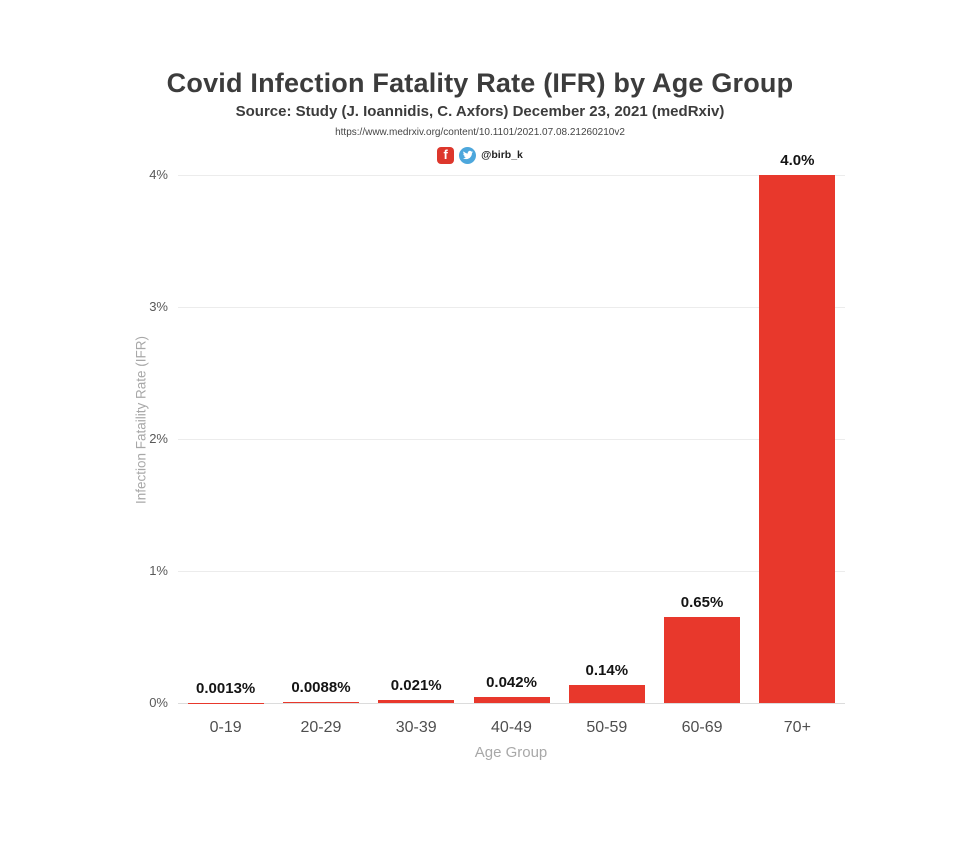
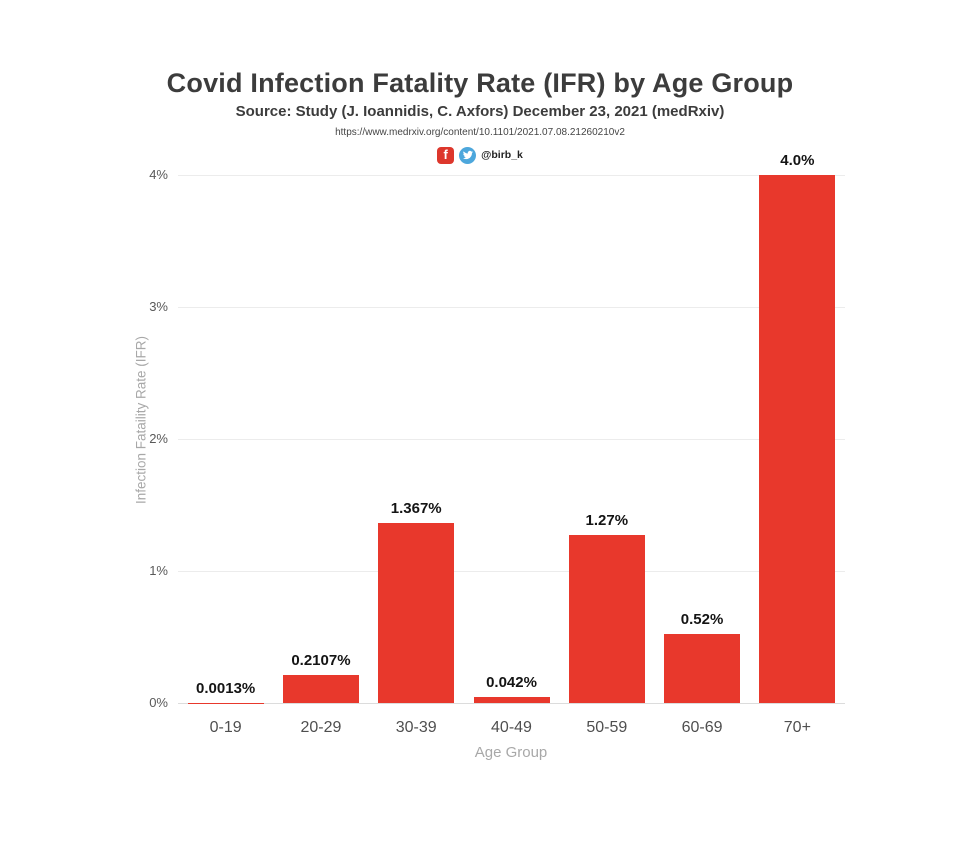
20-29: 0.0088% -> 0.2107%
30-39: 0.021% -> 1.367%
50-59: 0.14% -> 1.27%
60-69: 0.65% -> 0.52%
